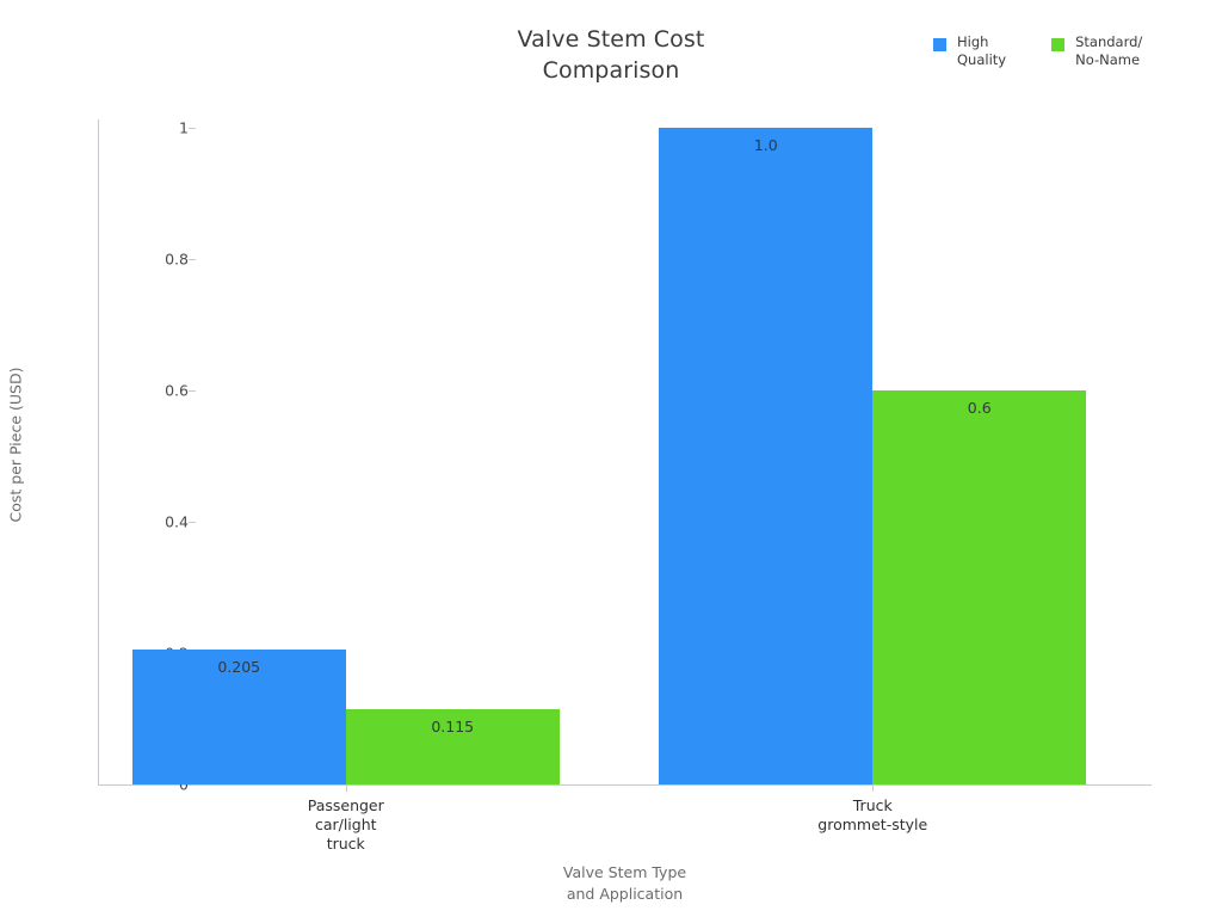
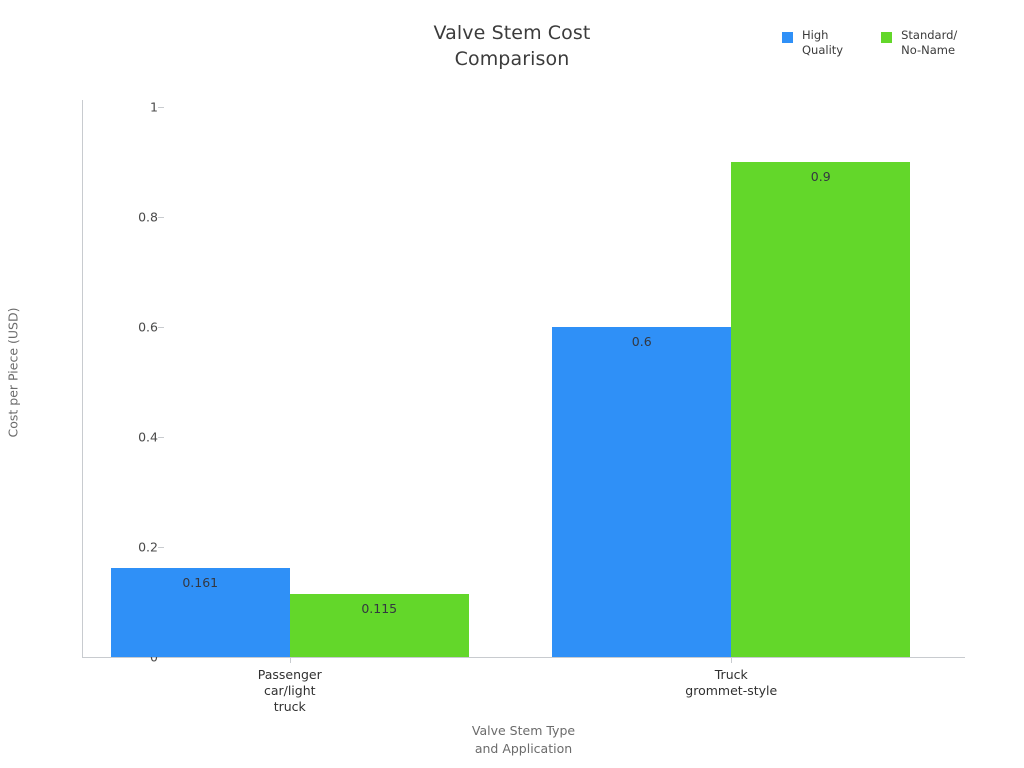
High Quality/Passenger car/light truck: 0.205 -> 0.161
High Quality/Truck grommet-style: 1.0 -> 0.6
Standard/ No-Name/Truck grommet-style: 0.6 -> 0.9
